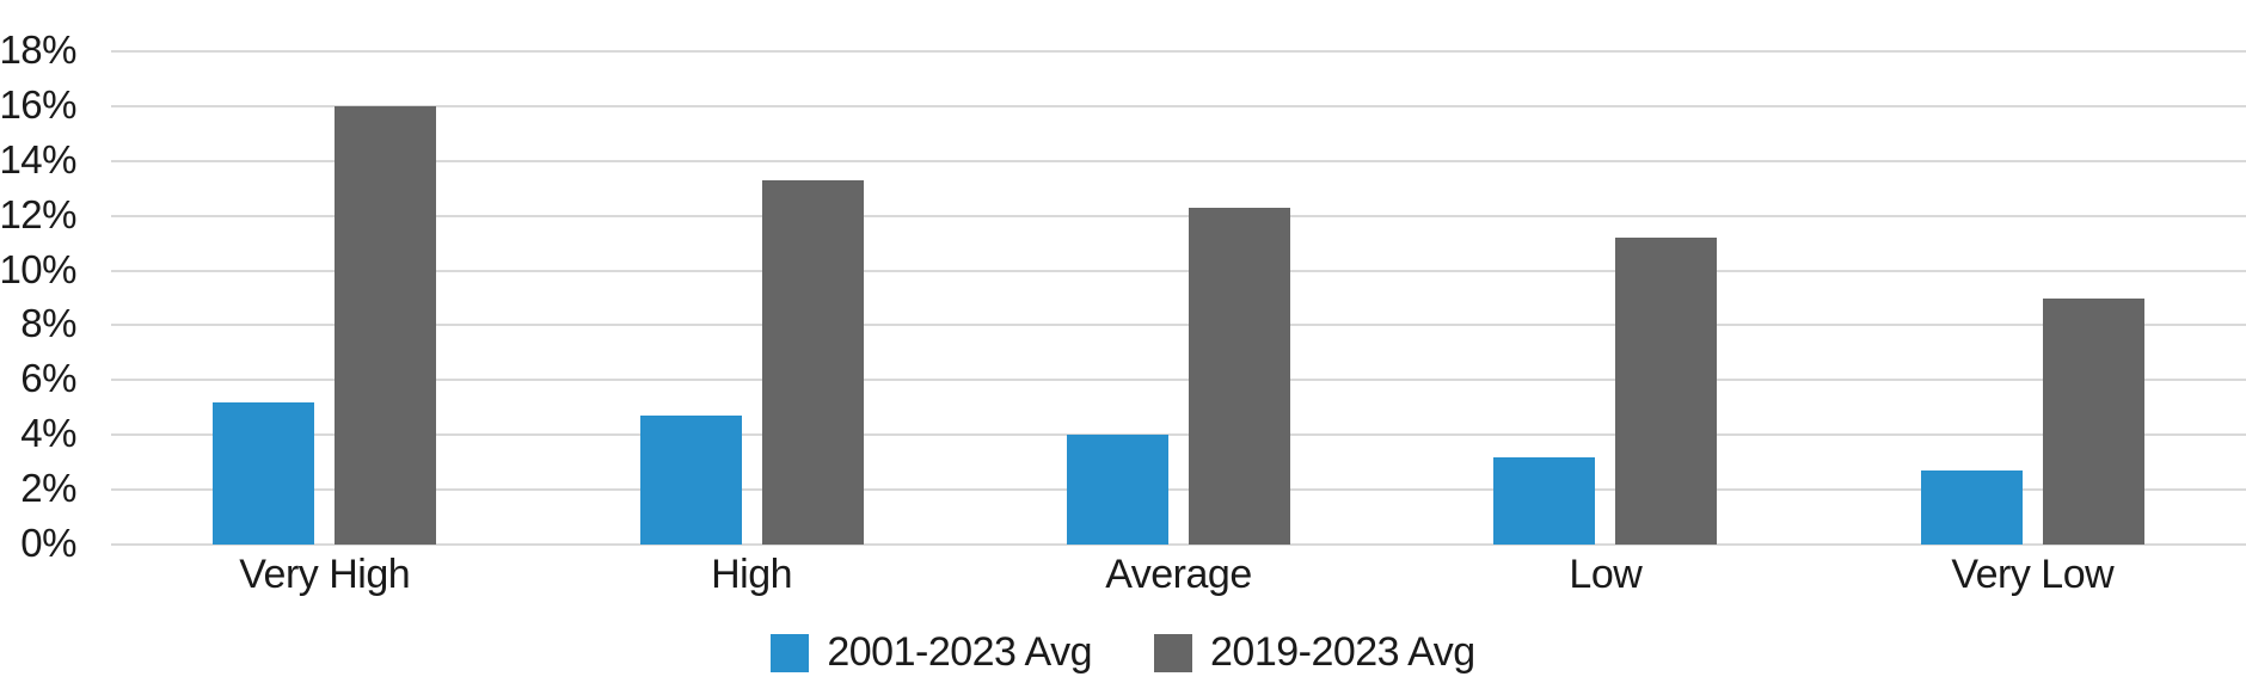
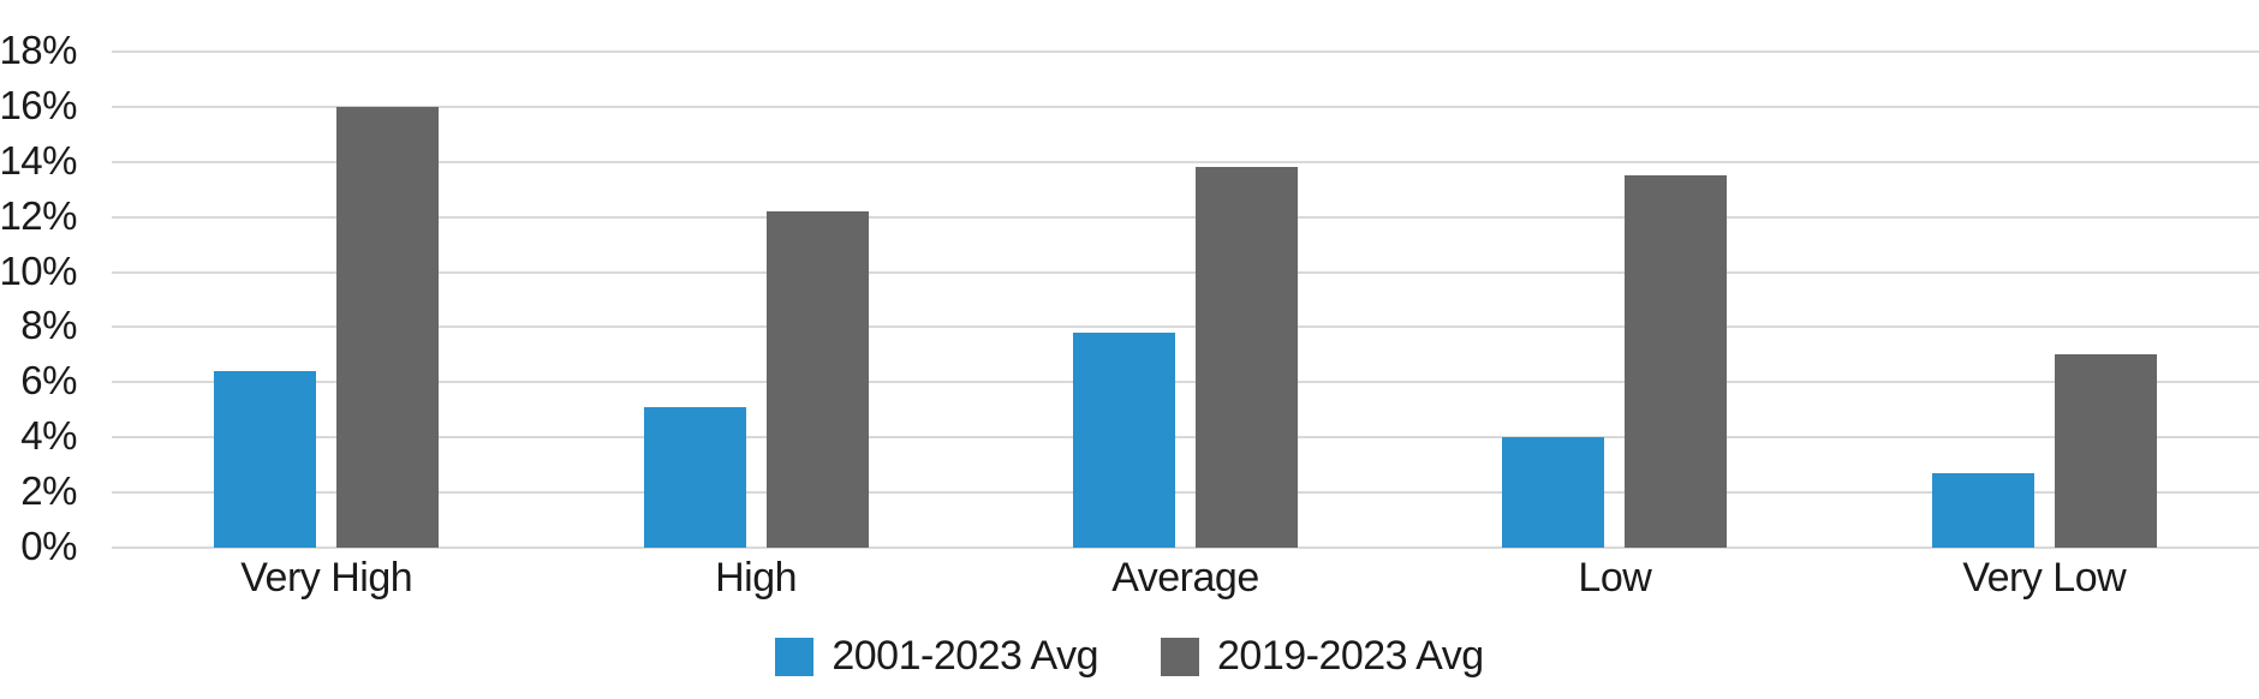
2001-2023 Avg/Very High: 5.2% -> 6.4%
2001-2023 Avg/High: 4.7% -> 5.1%
2019-2023 Avg/High: 13.3% -> 12.2%
2001-2023 Avg/Average: 4.0% -> 7.8%
2019-2023 Avg/Average: 12.3% -> 13.8%
2001-2023 Avg/Low: 3.2% -> 4.0%
2019-2023 Avg/Low: 11.2% -> 13.5%
2019-2023 Avg/Very Low: 9.0% -> 7.0%
